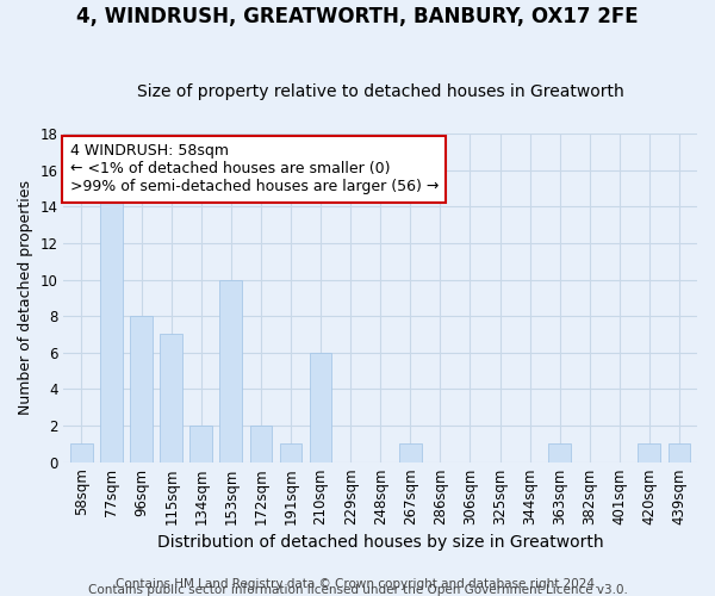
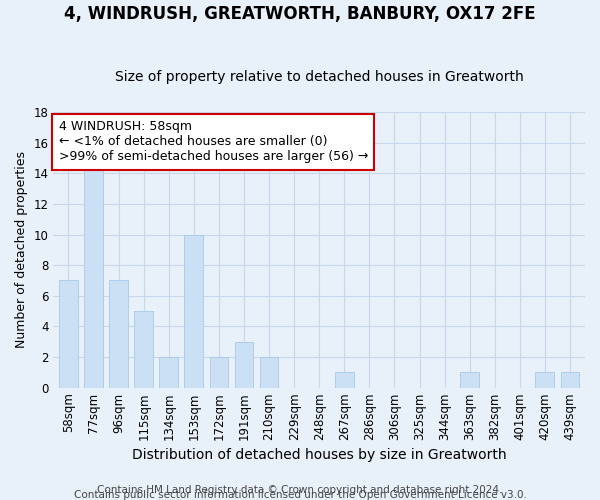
58sqm: 1 -> 7
96sqm: 8 -> 7
115sqm: 7 -> 5
191sqm: 1 -> 3
210sqm: 6 -> 2
